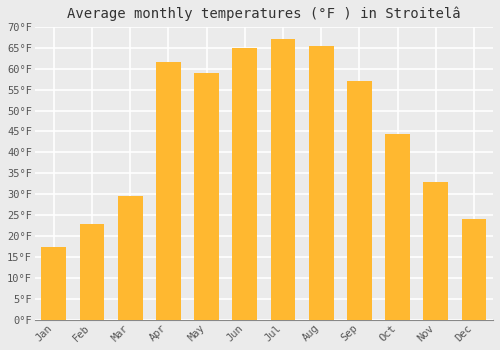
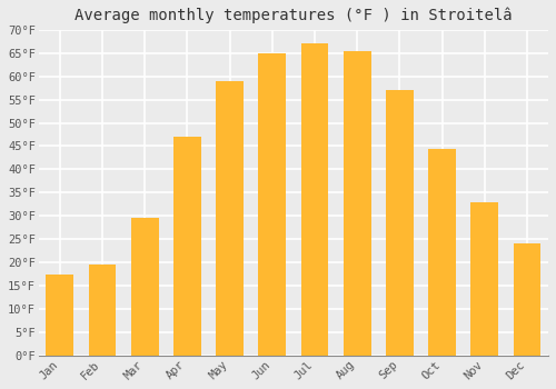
Feb: 23.0°F -> 19.5°F
Apr: 61.5°F -> 47.0°F
